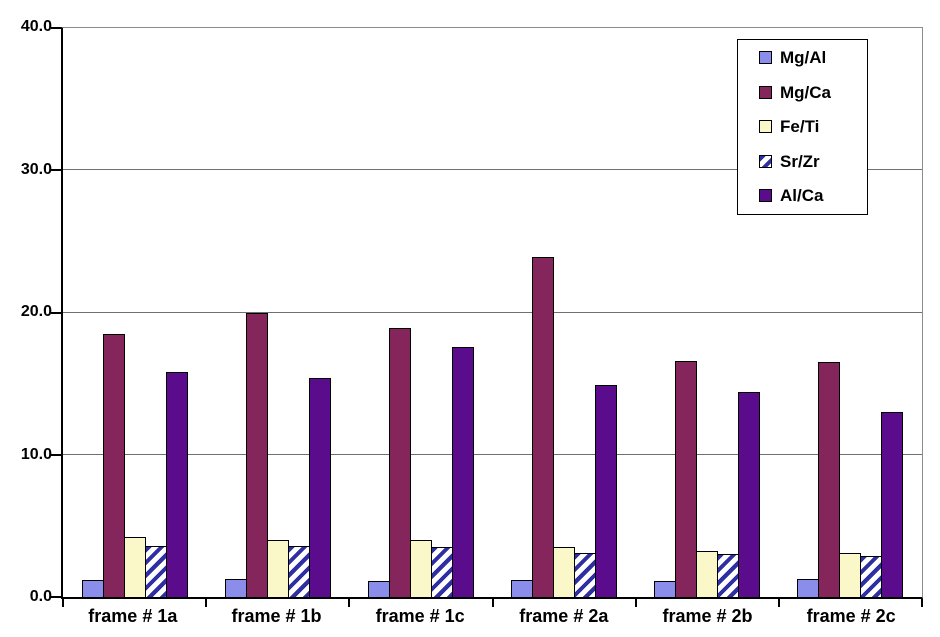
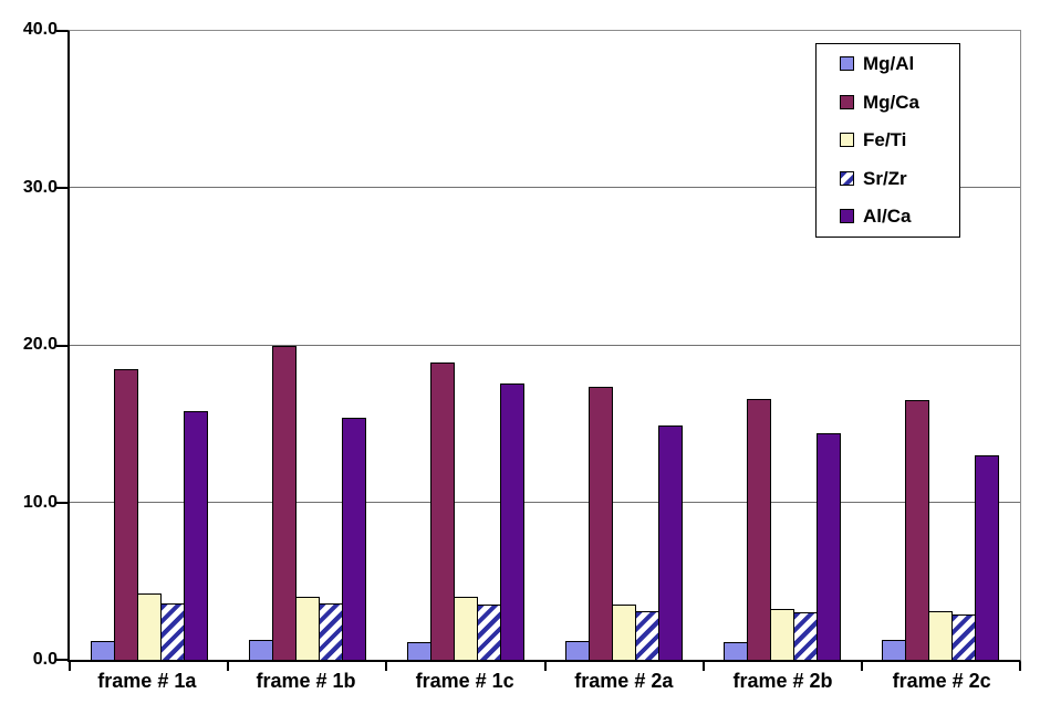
Mg/Ca/frame # 2a: 23.9 -> 17.4
